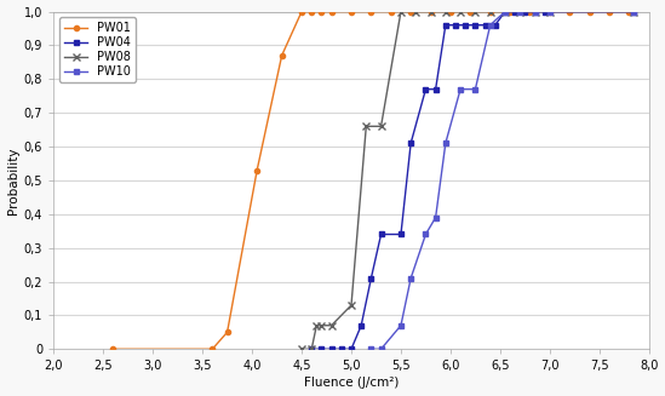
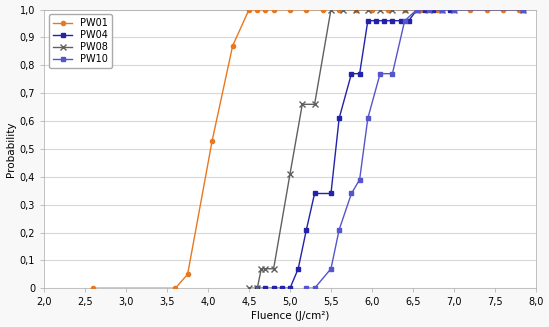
PW08/5,0: 0,13 -> 0,41
